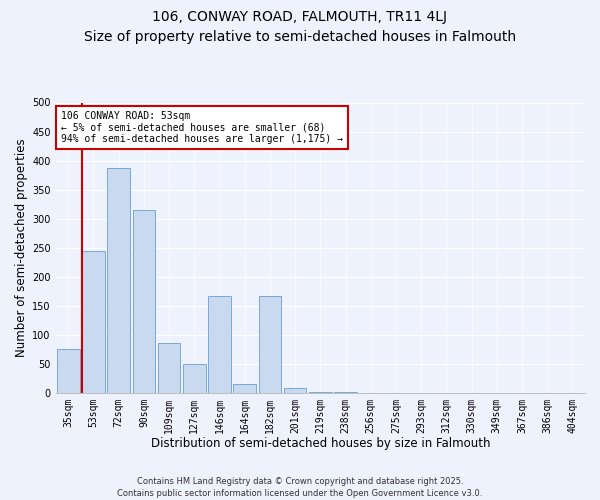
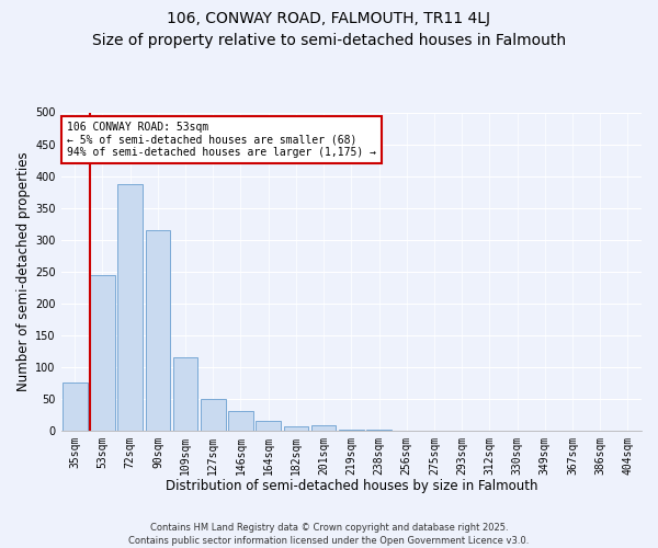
109sqm: 86 -> 115
146sqm: 166 -> 30
182sqm: 166 -> 7
